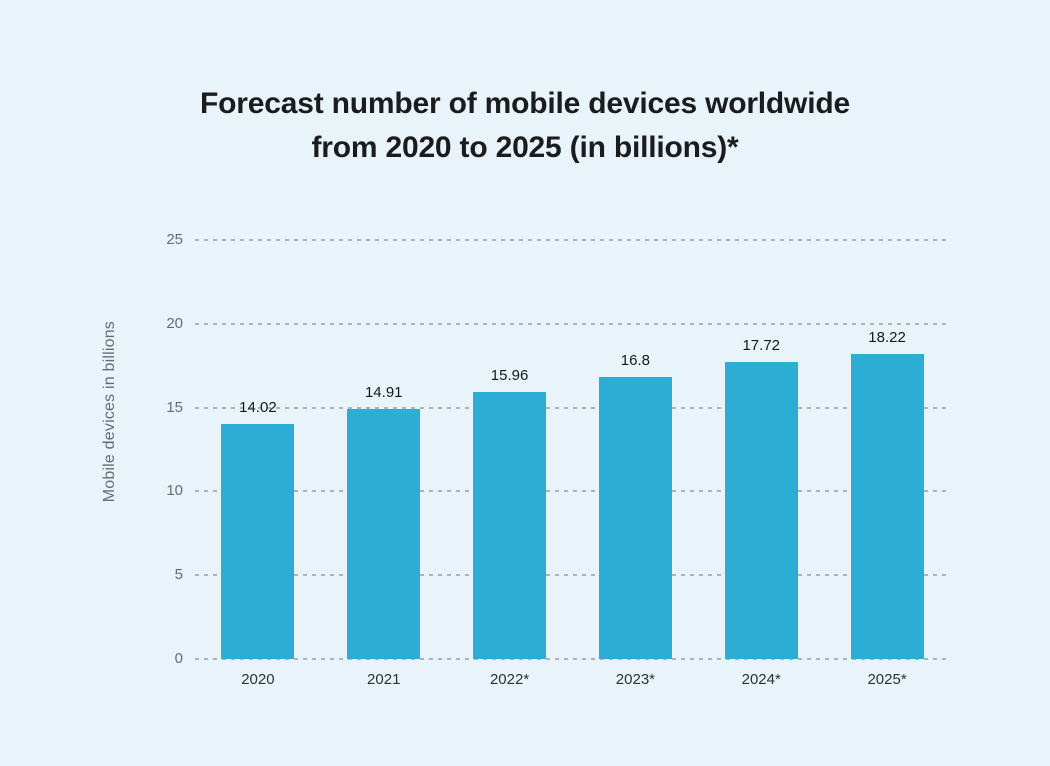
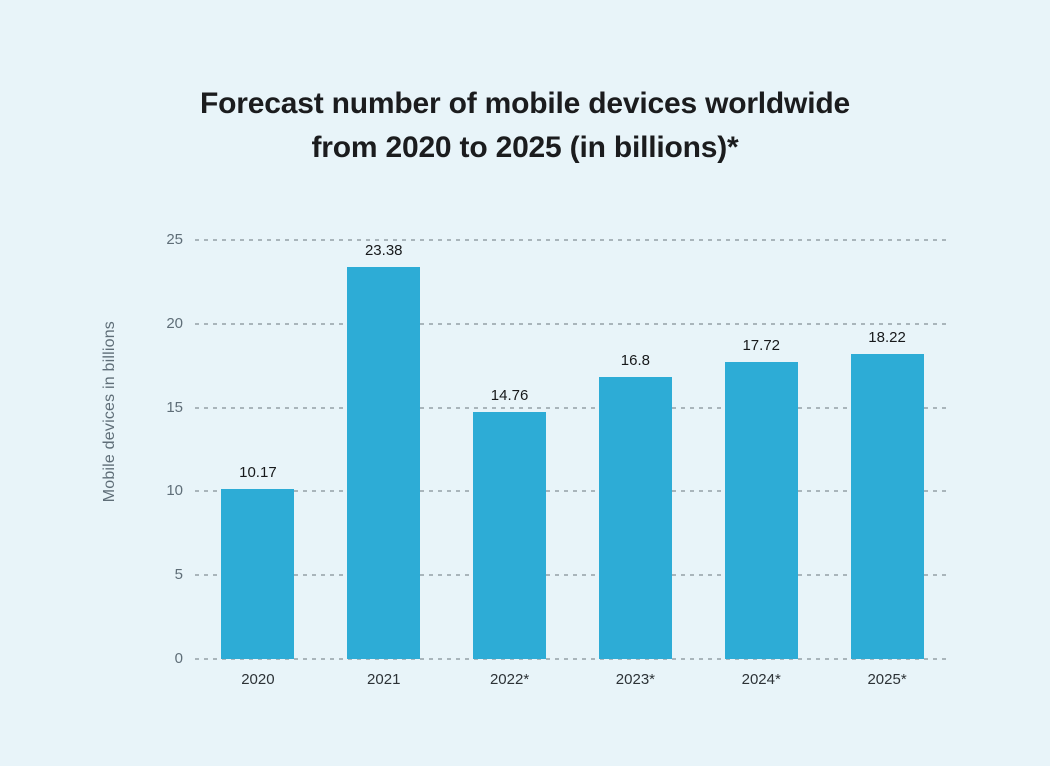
2020: 14.02 -> 10.17
2021: 14.91 -> 23.38
2022*: 15.96 -> 14.76
